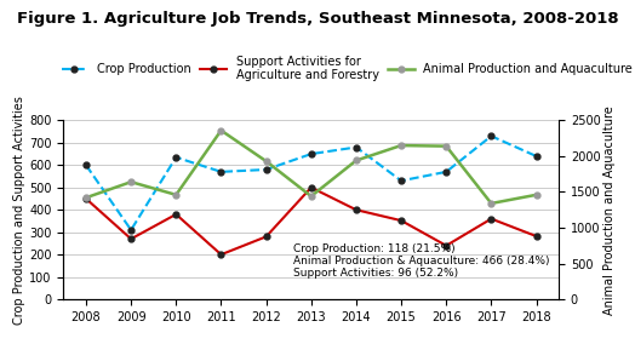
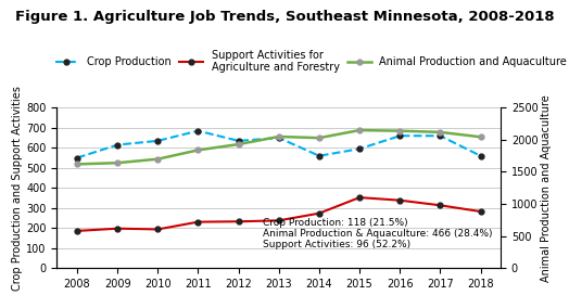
Crop Production/2008: 600 -> 550
Support Activities for Agriculture and Forestry/2008: 450 -> 180
Animal Production and Aquaculture/2008: 1420 -> 1620
Crop Production/2009: 310 -> 620
Support Activities for Agriculture and Forestry/2009: 270 -> 200
Support Activities for Agriculture and Forestry/2010: 380 -> 190
Animal Production and Aquaculture/2010: 1460 -> 1700
Crop Production/2011: 570 -> 680
Support Activities for Agriculture and Forestry/2011: 200 -> 230
Animal Production and Aquaculture/2011: 2360 -> 1840
Crop Production/2012: 580 -> 640
Support Activities for Agriculture and Forestry/2012: 280 -> 230
Support Activities for Agriculture and Forestry/2013: 500 -> 240
Animal Production and Aquaculture/2013: 1440 -> 2050
Crop Production/2014: 680 -> 560
Support Activities for Agriculture and Forestry/2014: 400 -> 270
Animal Production and Aquaculture/2014: 1940 -> 2030
Crop Production/2015: 530 -> 600
Crop Production/2016: 570 -> 660
Support Activities for Agriculture and Forestry/2016: 240 -> 340
Crop Production/2017: 730 -> 660
Support Activities for Agriculture and Forestry/2017: 360 -> 310
Animal Production and Aquaculture/2017: 1340 -> 2120
Crop Production/2018: 640 -> 560
Animal Production and Aquaculture/2018: 1460 -> 2040
